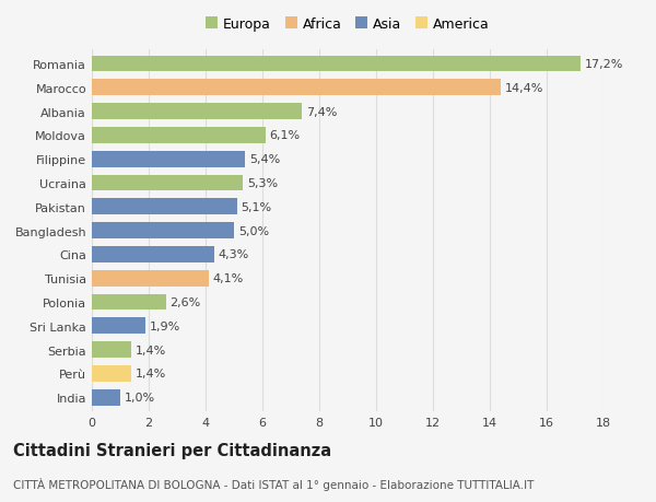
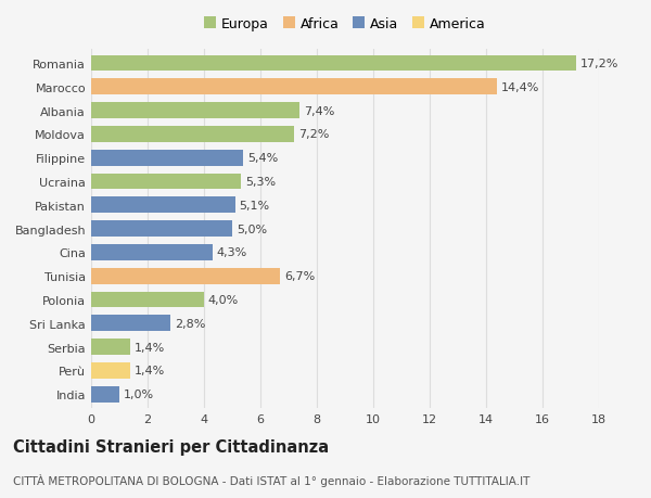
Moldova: 6,1% -> 7,2%
Tunisia: 4,1% -> 6,7%
Polonia: 2,6% -> 4,0%
Sri Lanka: 1,9% -> 2,8%
